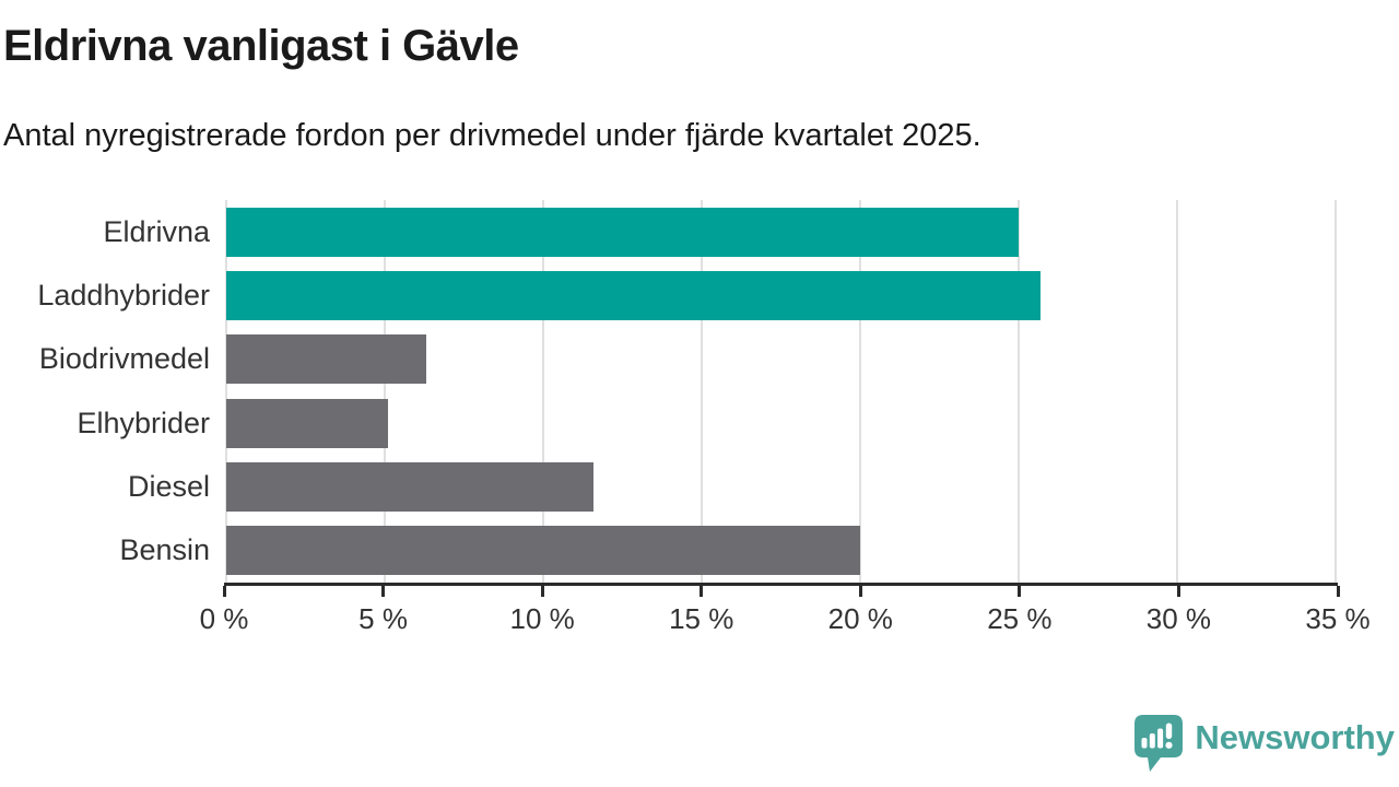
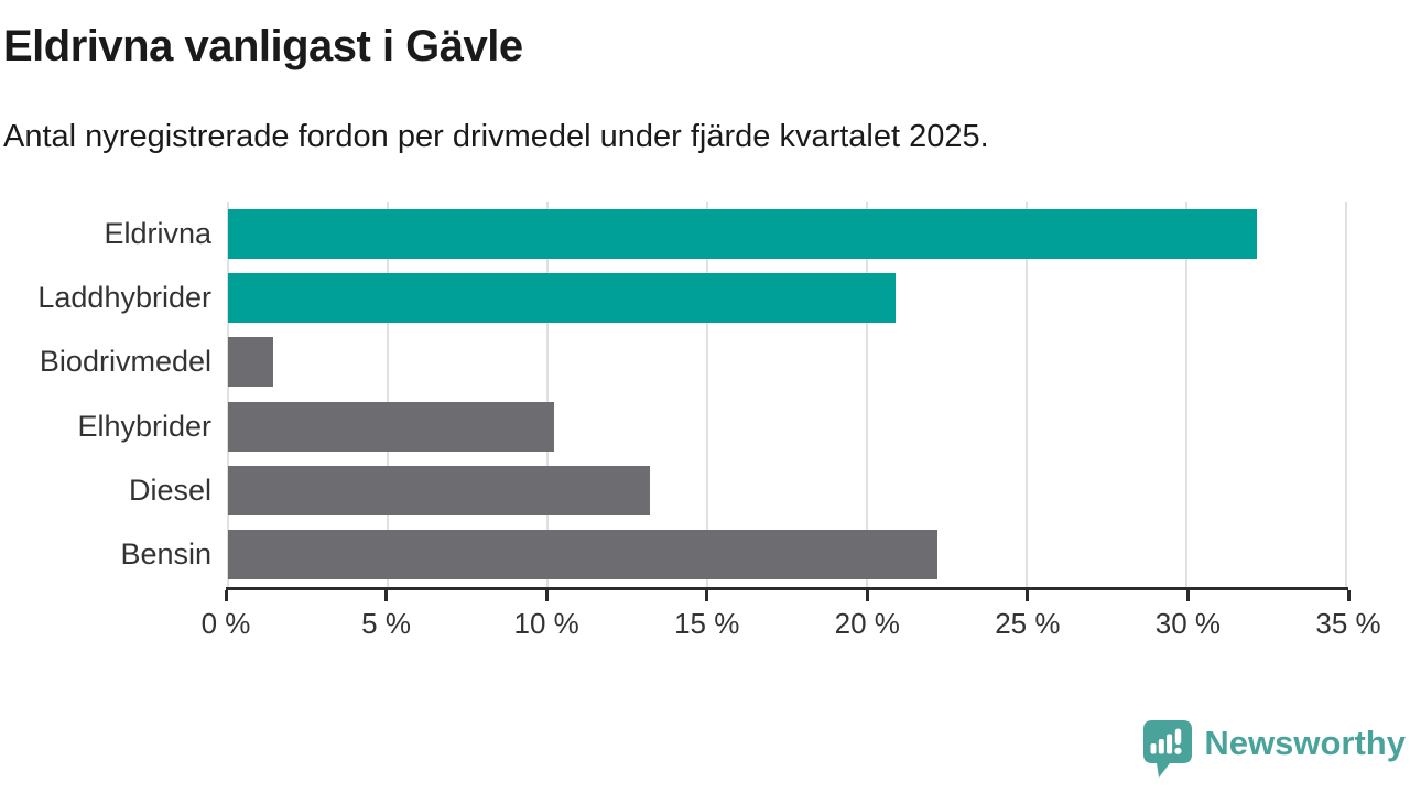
Eldrivna: 25.0% -> 32.2%
Laddhybrider: 25.7% -> 20.9%
Biodrivmedel: 6.3% -> 1.4%
Elhybrider: 5.1% -> 10.2%
Diesel: 11.6% -> 13.2%
Bensin: 20.0% -> 22.2%
